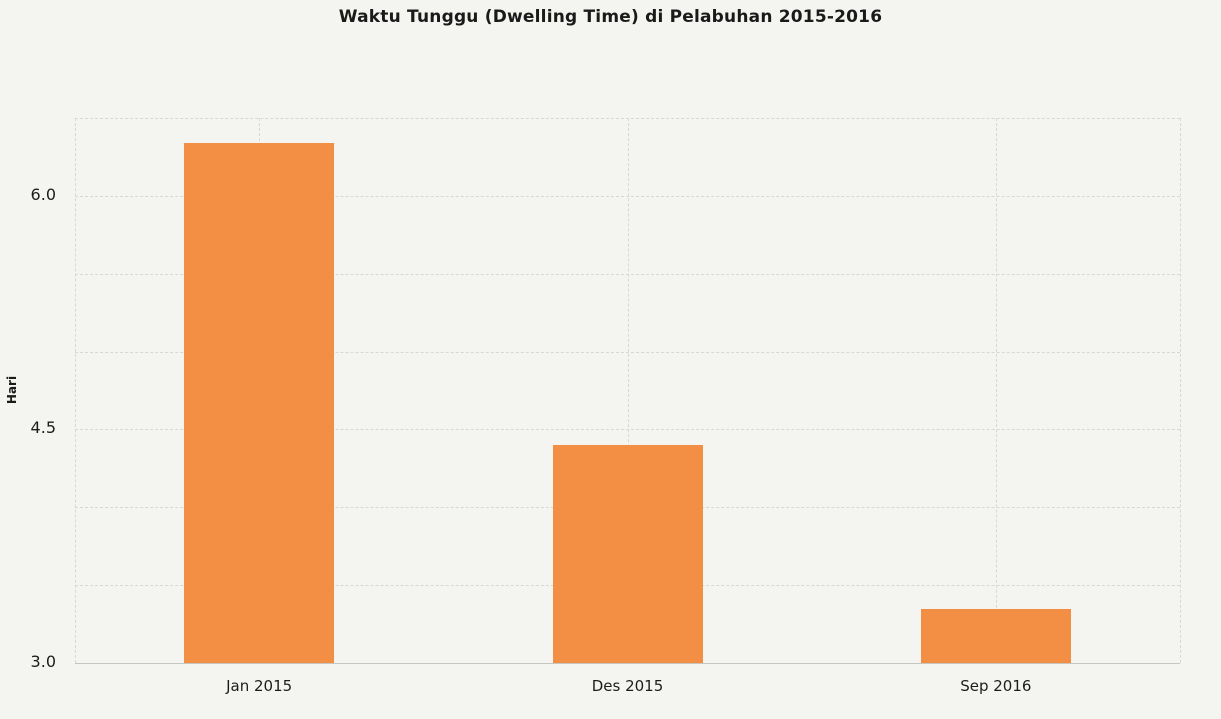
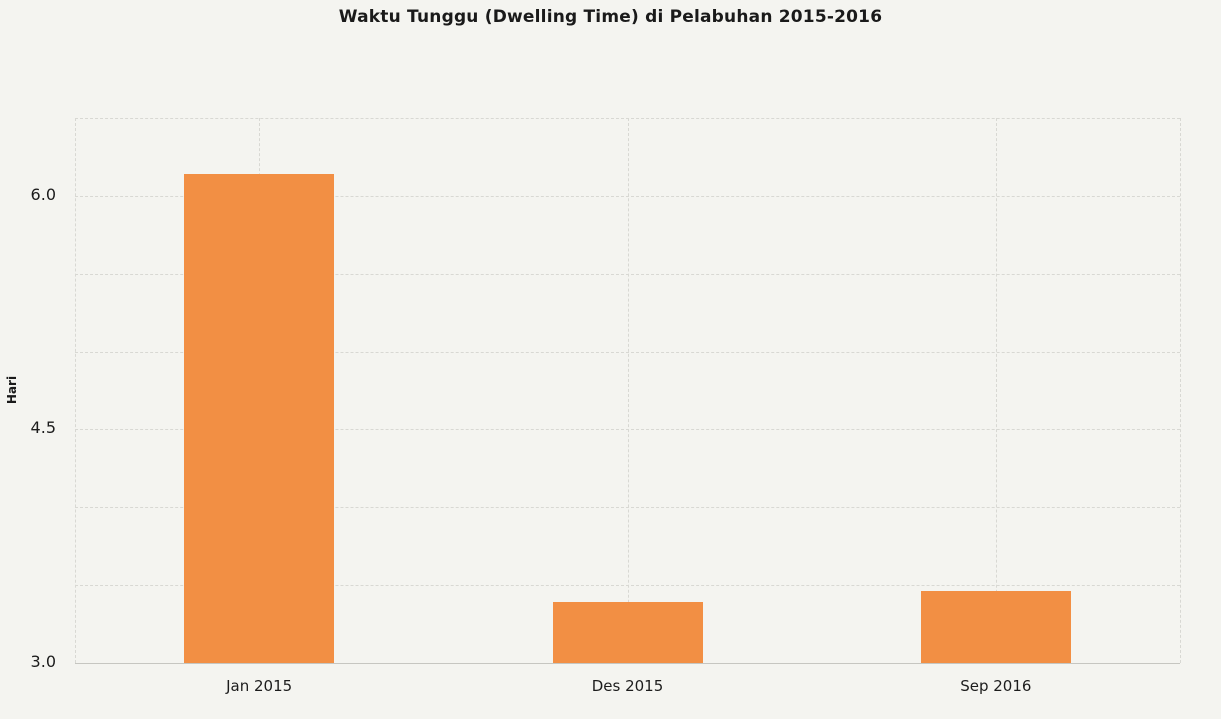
Jan 2015: 6.34 -> 6.14
Des 2015: 4.40 -> 3.39
Sep 2016: 3.35 -> 3.46
